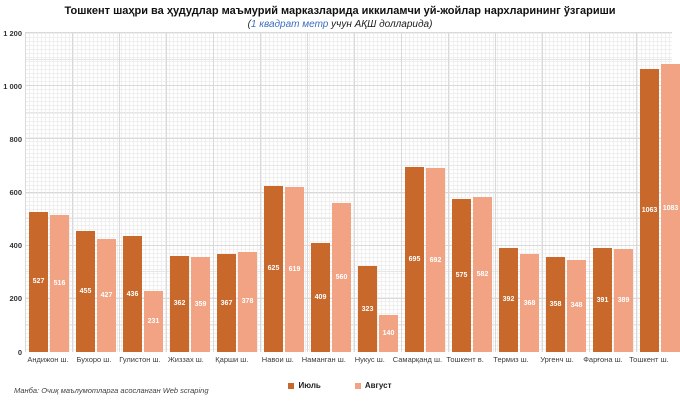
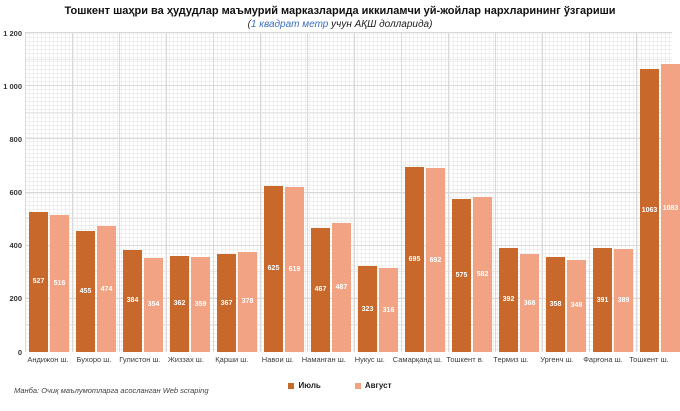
Август/Бухоро ш.: 427 -> 474
Июль/Гулистон ш.: 436 -> 384
Август/Гулистон ш.: 231 -> 354
Июль/Наманган ш.: 409 -> 467
Август/Наманган ш.: 560 -> 487
Август/Нукус ш.: 140 -> 316
